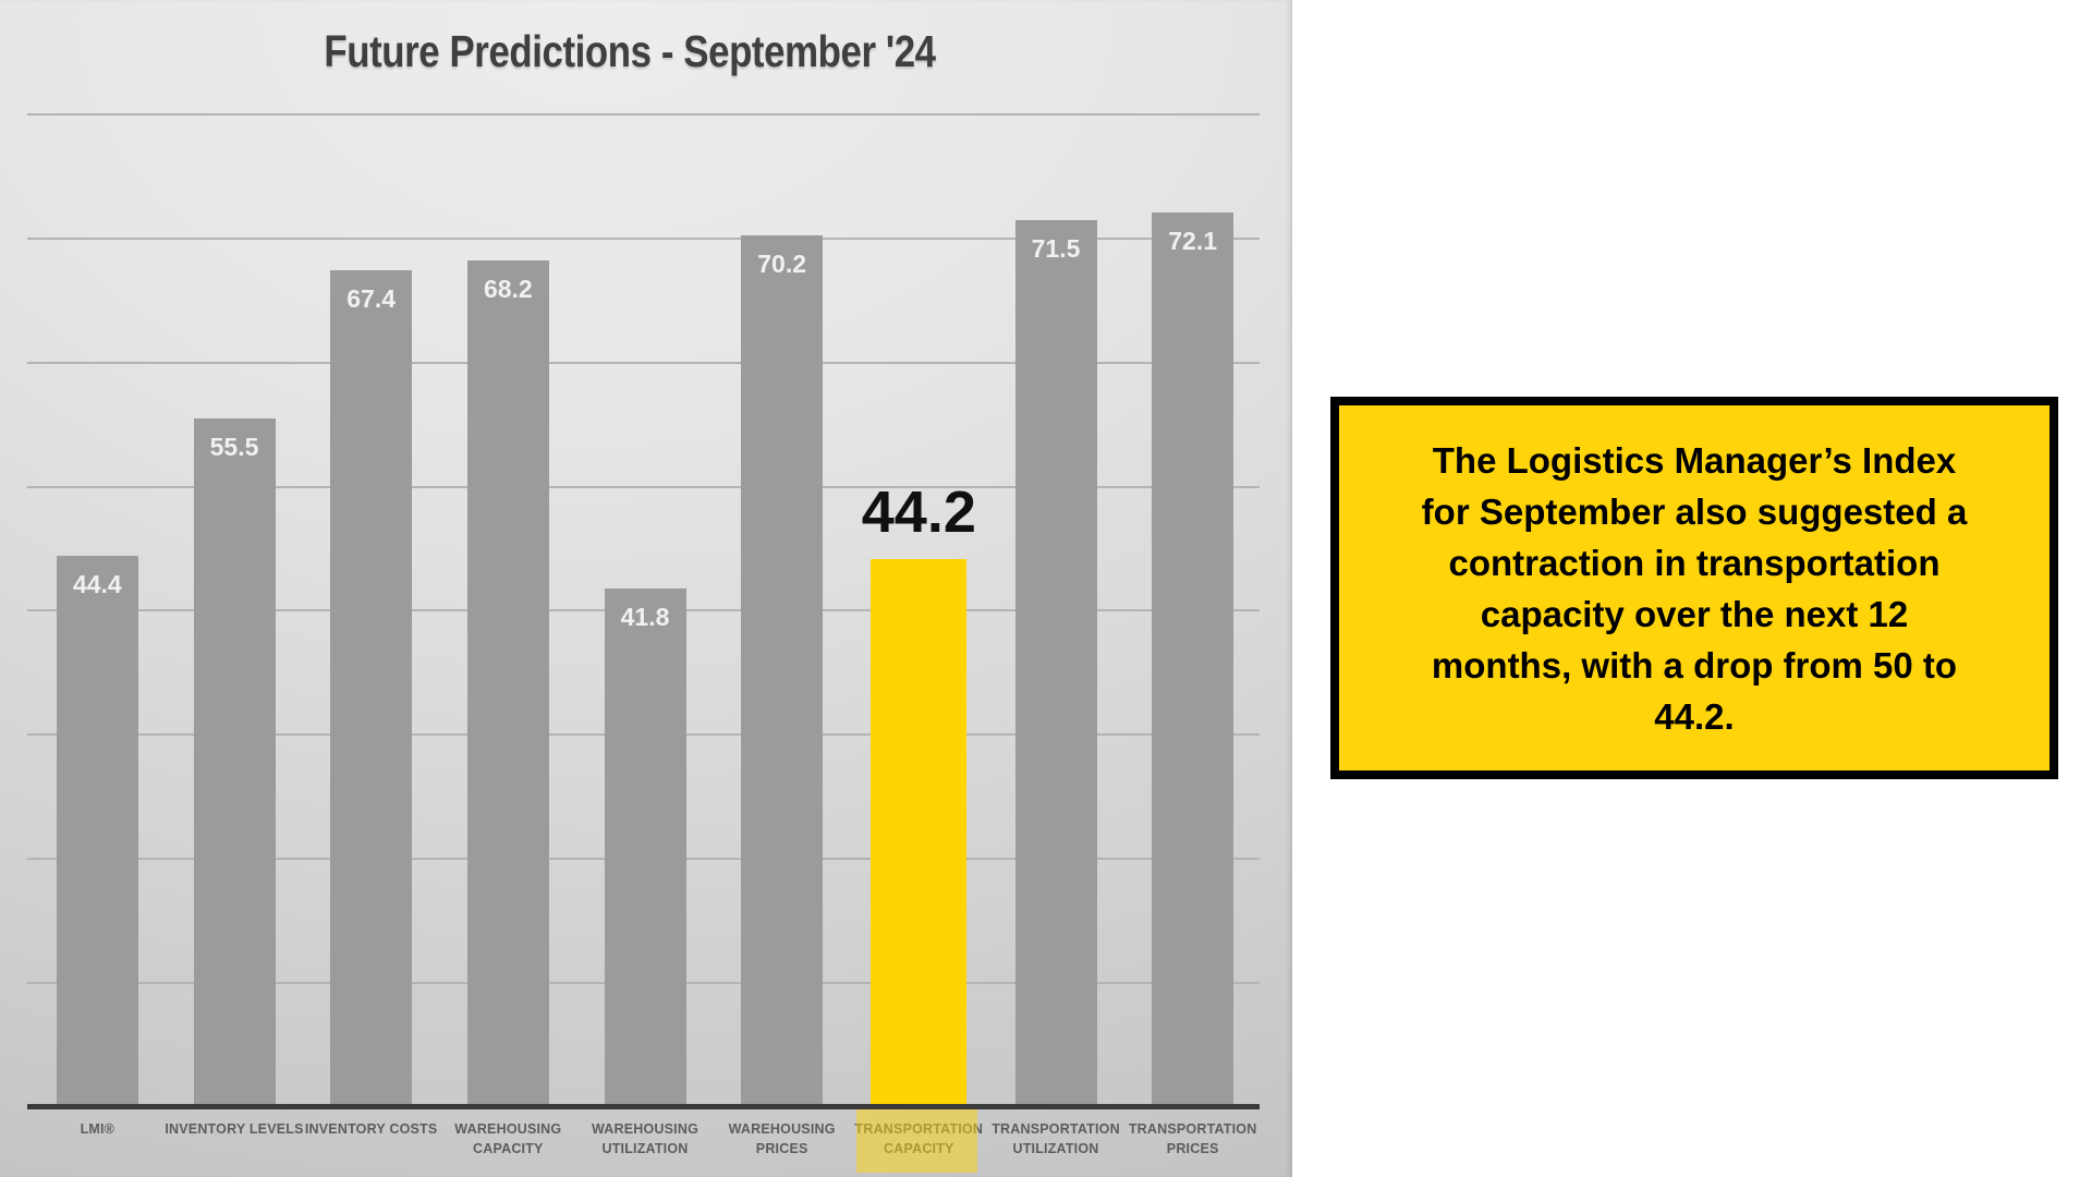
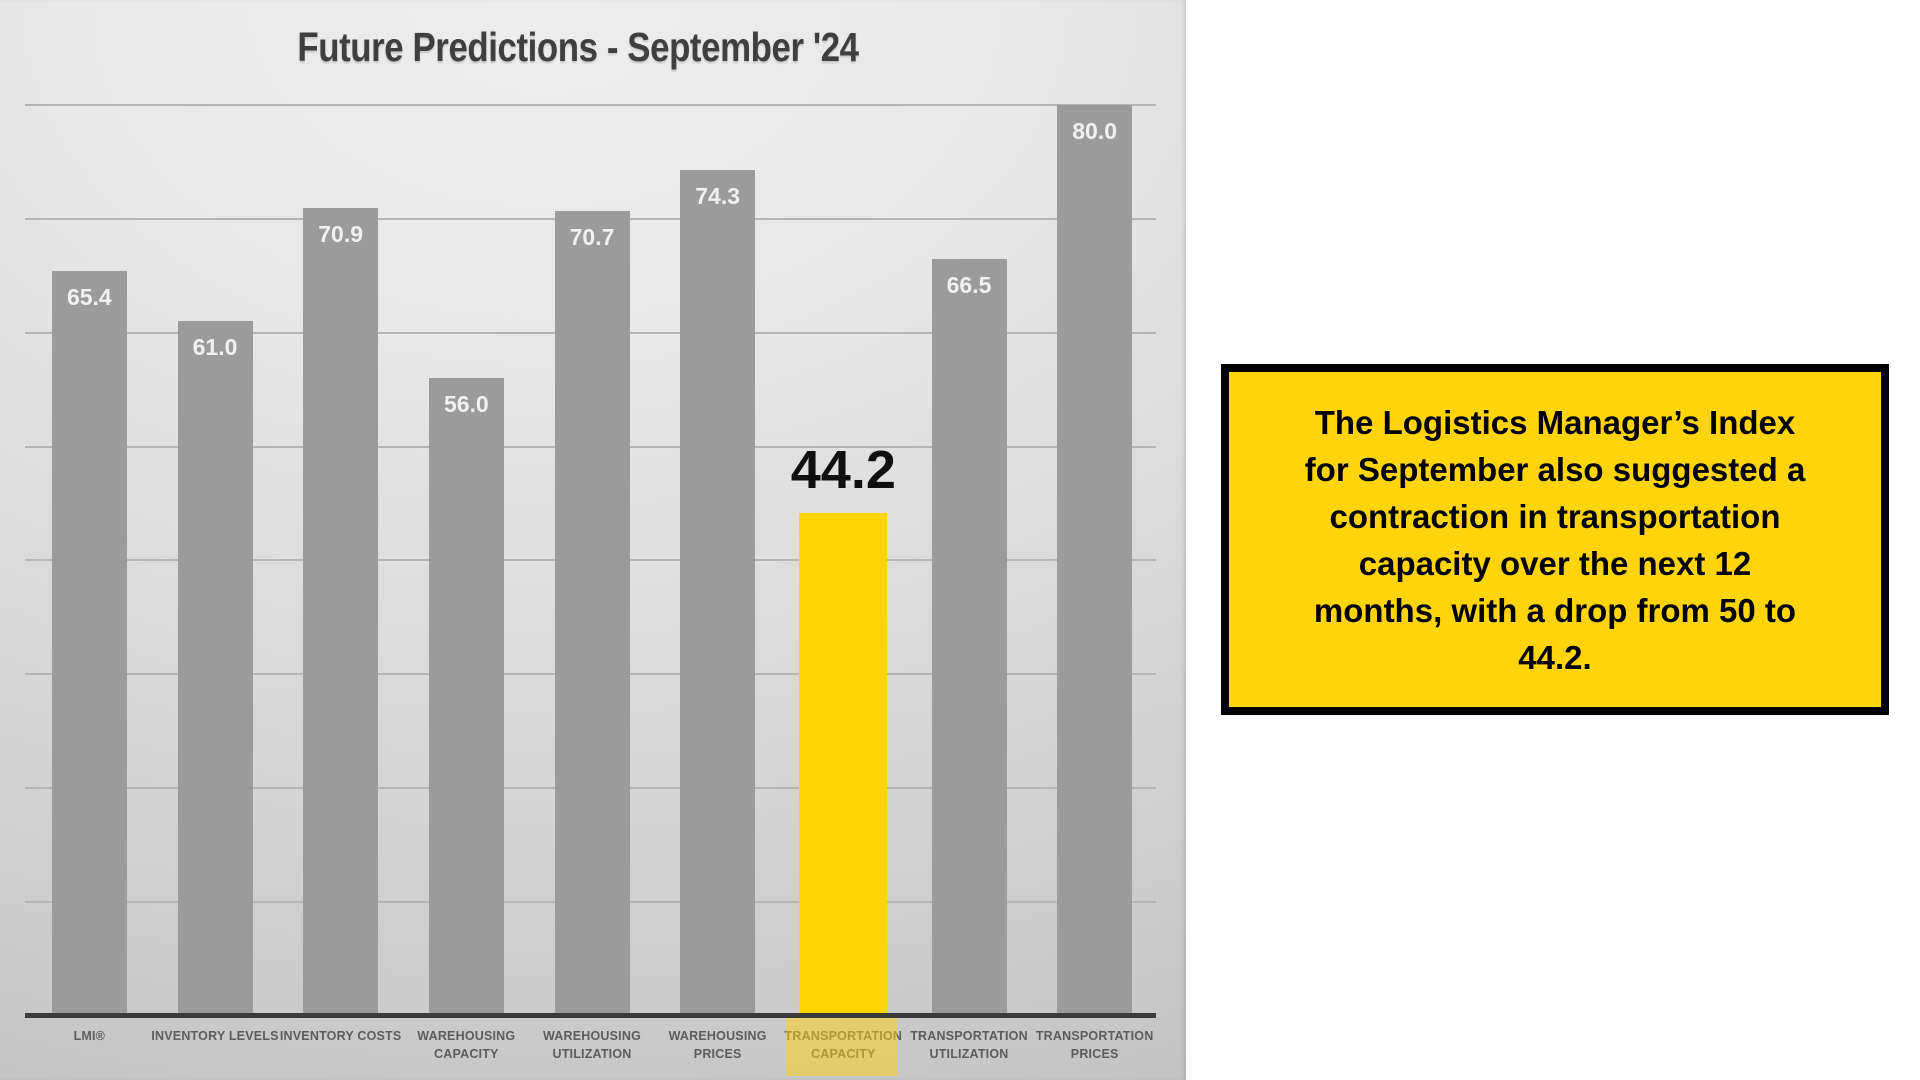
LMI®: 44.4 -> 65.4
INVENTORY LEVELS: 55.5 -> 61.0
INVENTORY COSTS: 67.4 -> 70.9
WAREHOUSING CAPACITY: 68.2 -> 56.0
WAREHOUSING UTILIZATION: 41.8 -> 70.7
WAREHOUSING PRICES: 70.2 -> 74.3
TRANSPORTATION UTILIZATION: 71.5 -> 66.5
TRANSPORTATION PRICES: 72.1 -> 80.0
